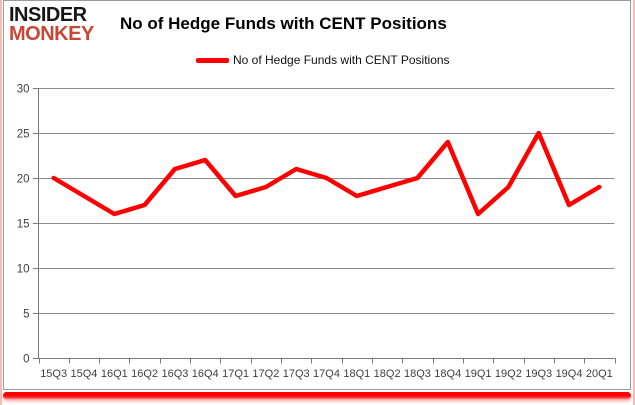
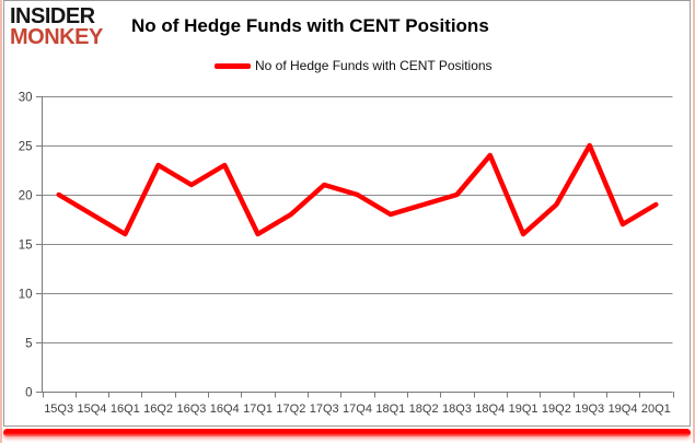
16Q2: 17 -> 23
16Q4: 22 -> 23
17Q1: 18 -> 16
17Q2: 19 -> 18
